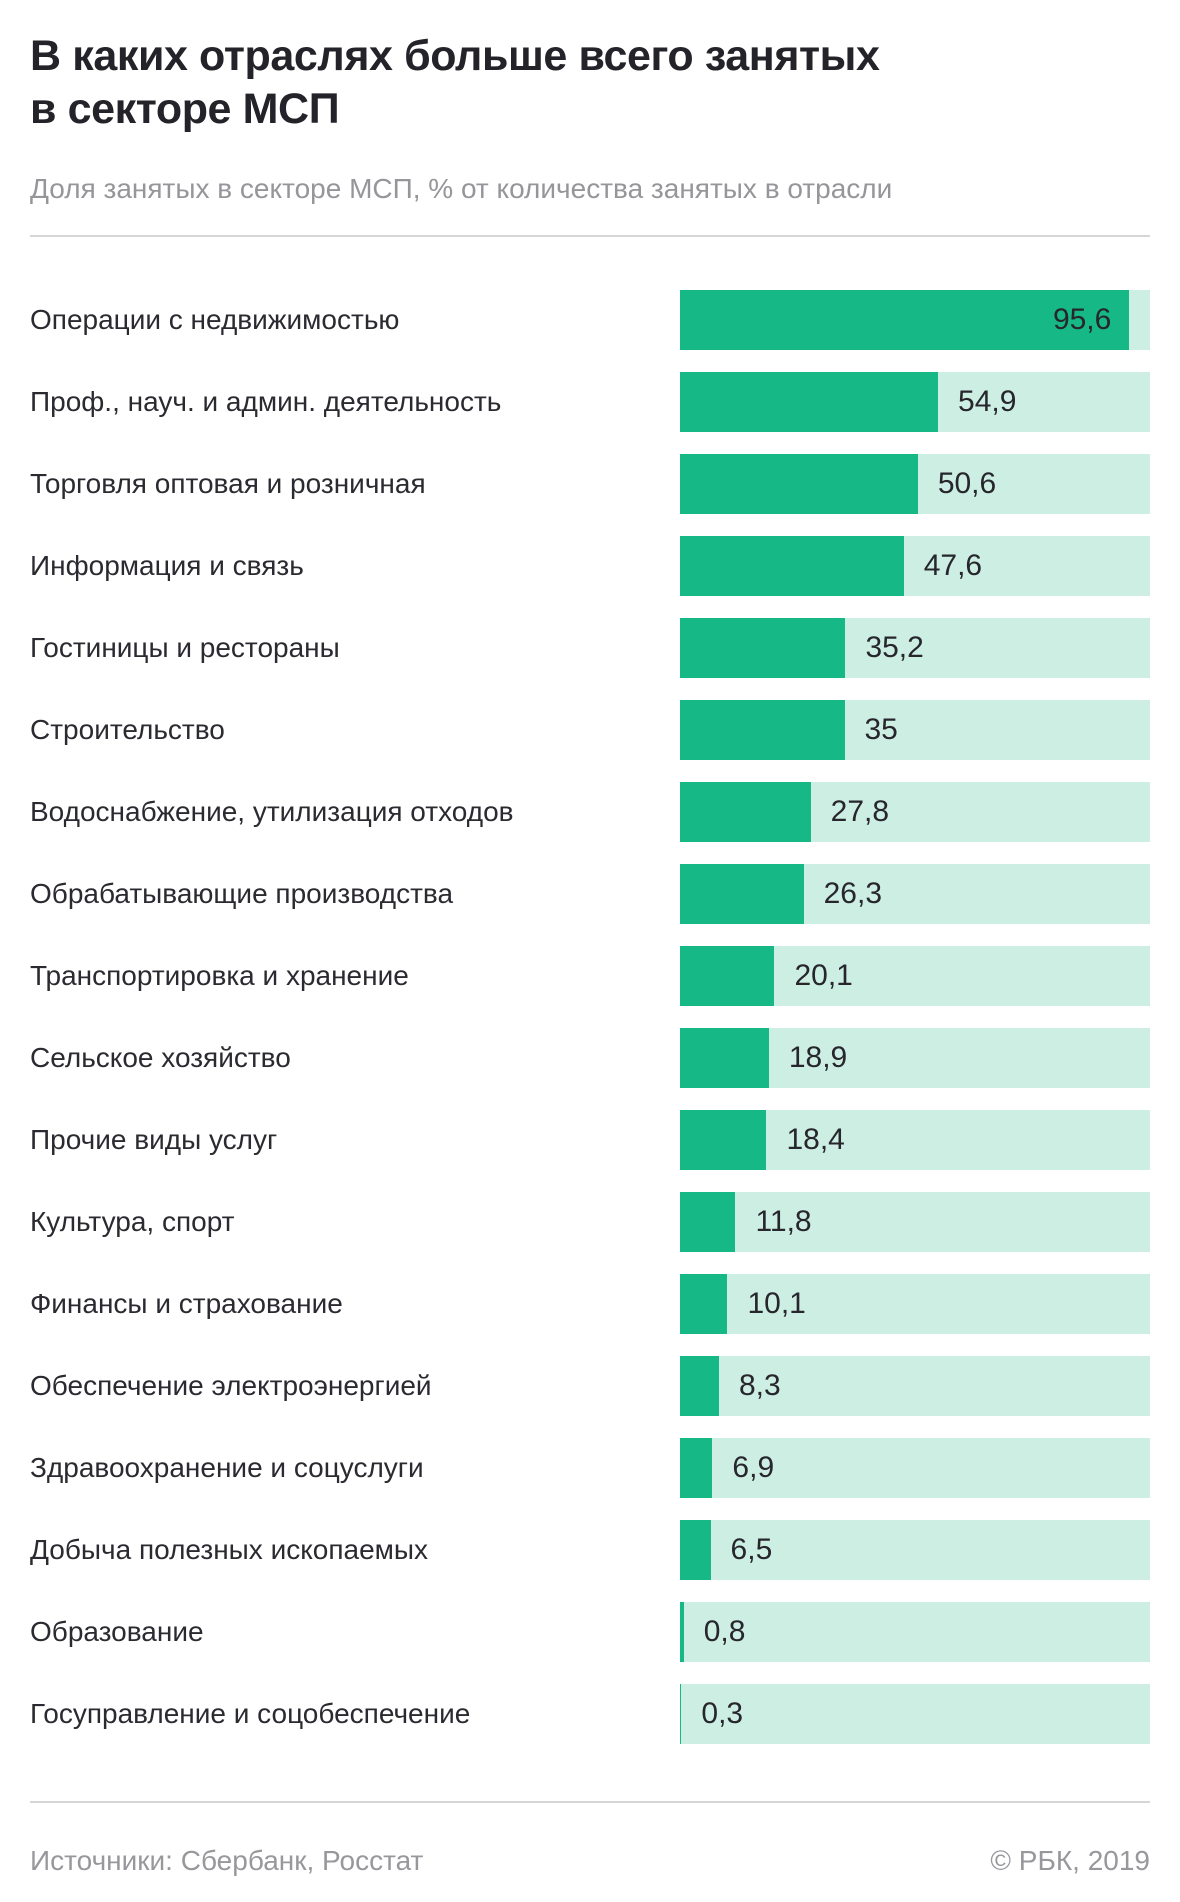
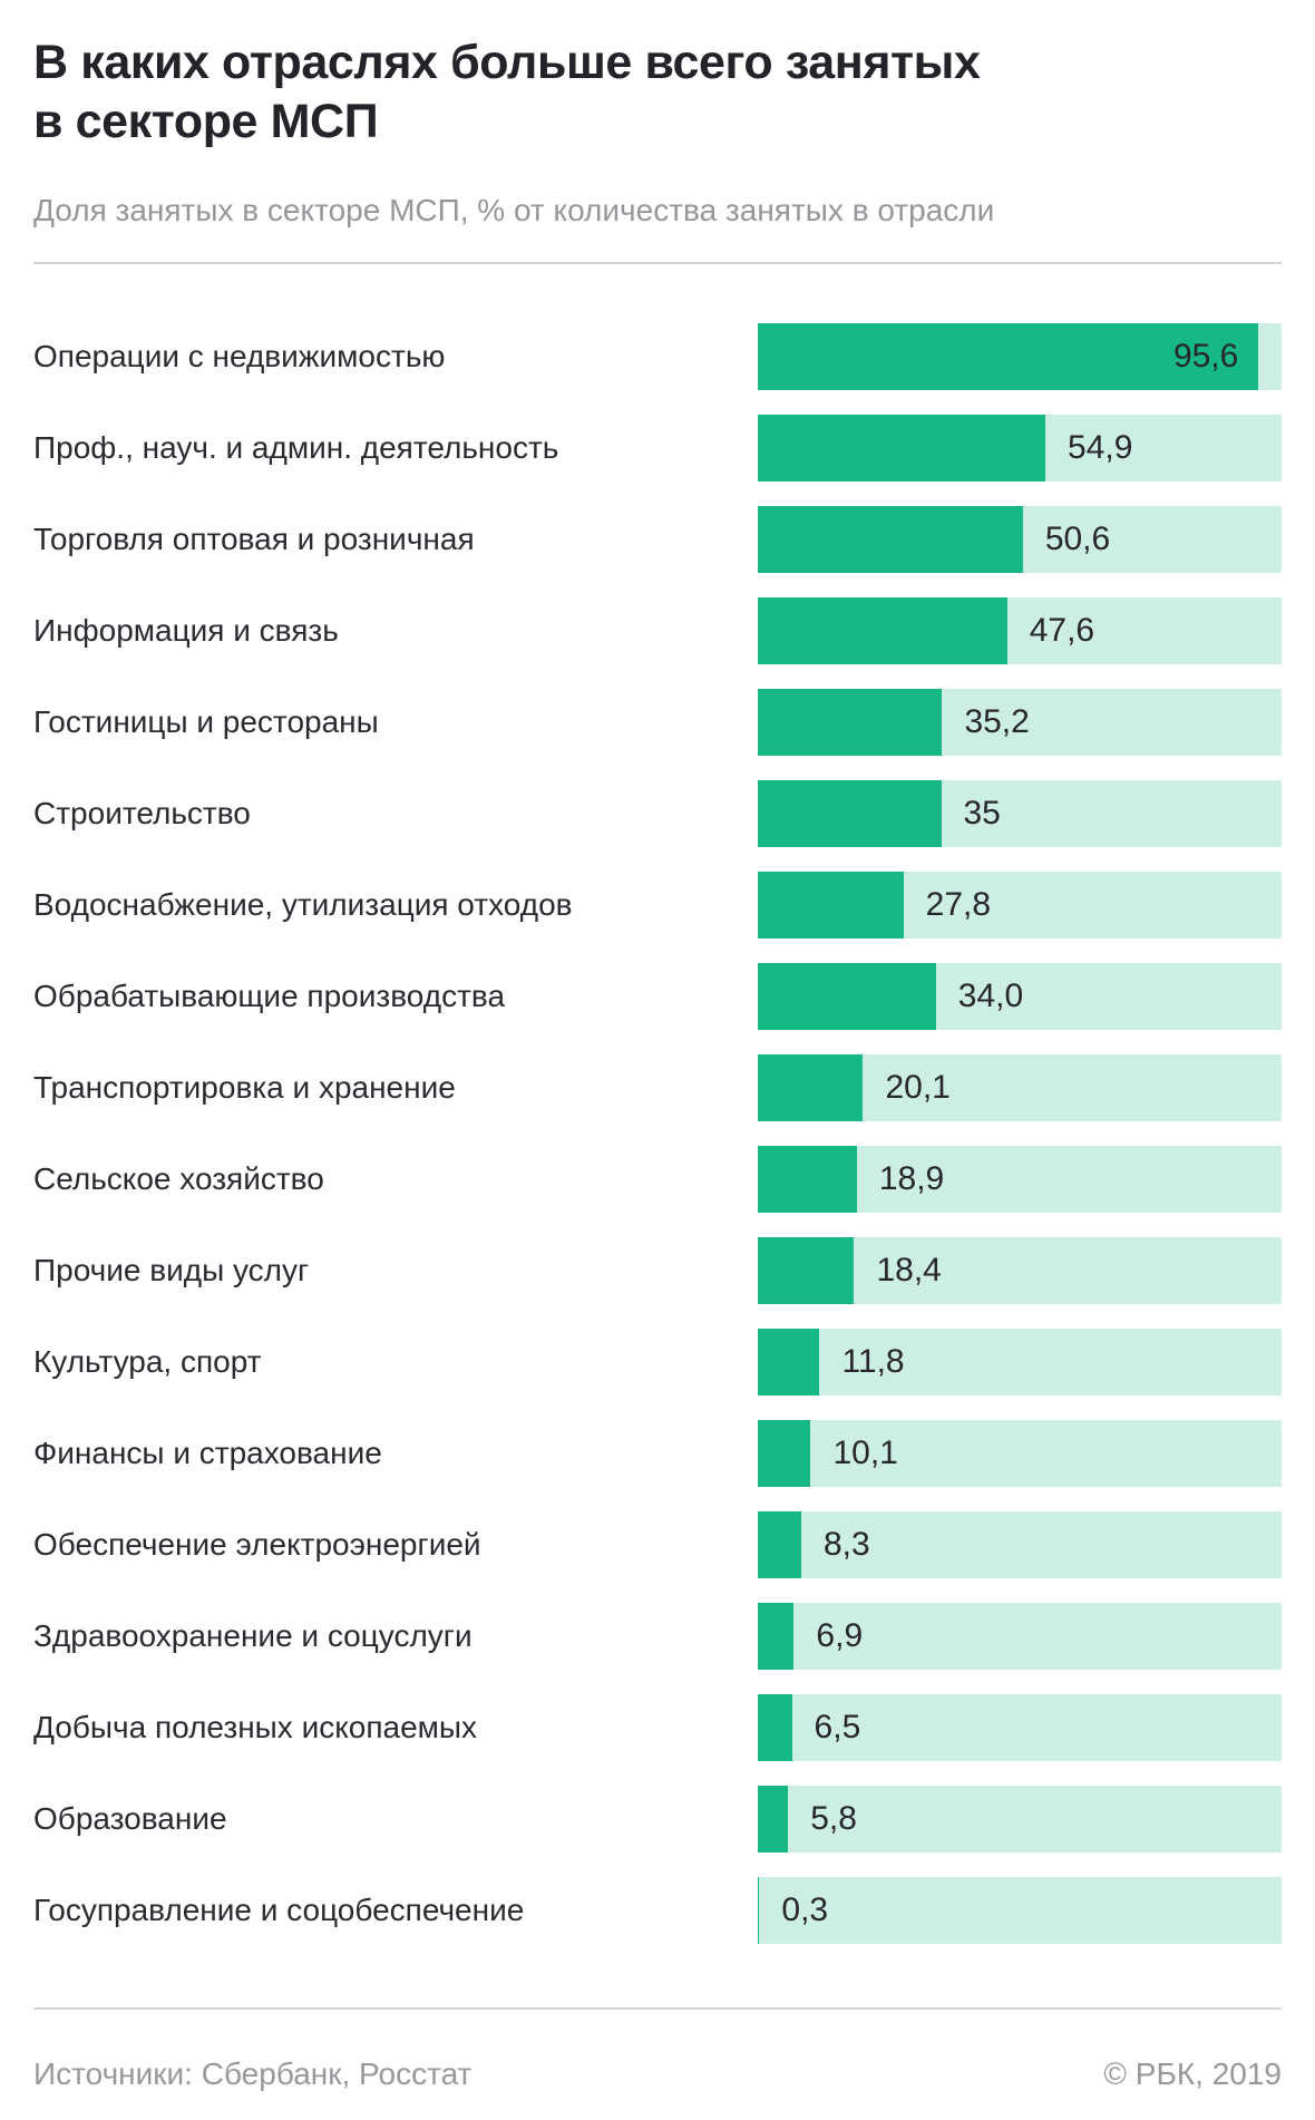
Обрабатывающие производства: 26,3 -> 34,0
Образование: 0,8 -> 5,8
